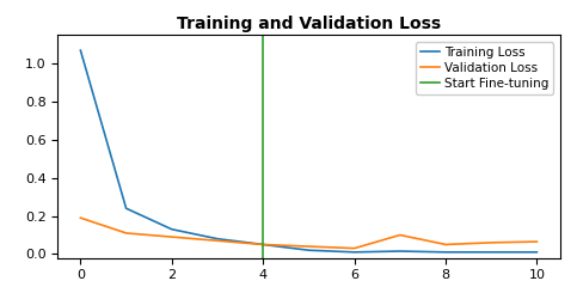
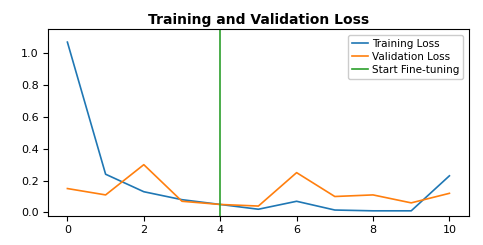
Validation Loss/0: 0.19 -> 0.15
Validation Loss/2: 0.09 -> 0.30
Training Loss/6: 0.01 -> 0.07
Validation Loss/6: 0.03 -> 0.25
Validation Loss/8: 0.05 -> 0.11
Training Loss/10: 0.01 -> 0.23
Validation Loss/10: 0.07 -> 0.12
